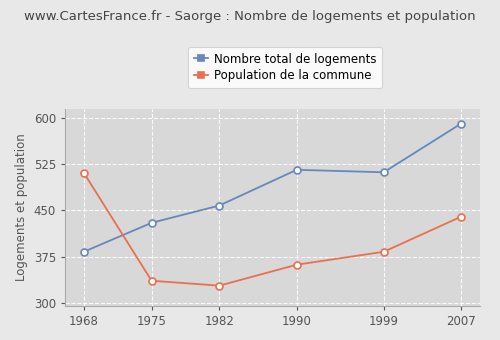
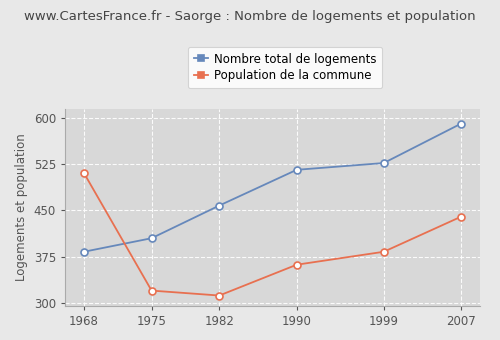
Nombre total de logements/1975: 430 -> 405
Population de la commune/1975: 336 -> 320
Population de la commune/1982: 328 -> 312
Nombre total de logements/1999: 512 -> 527
